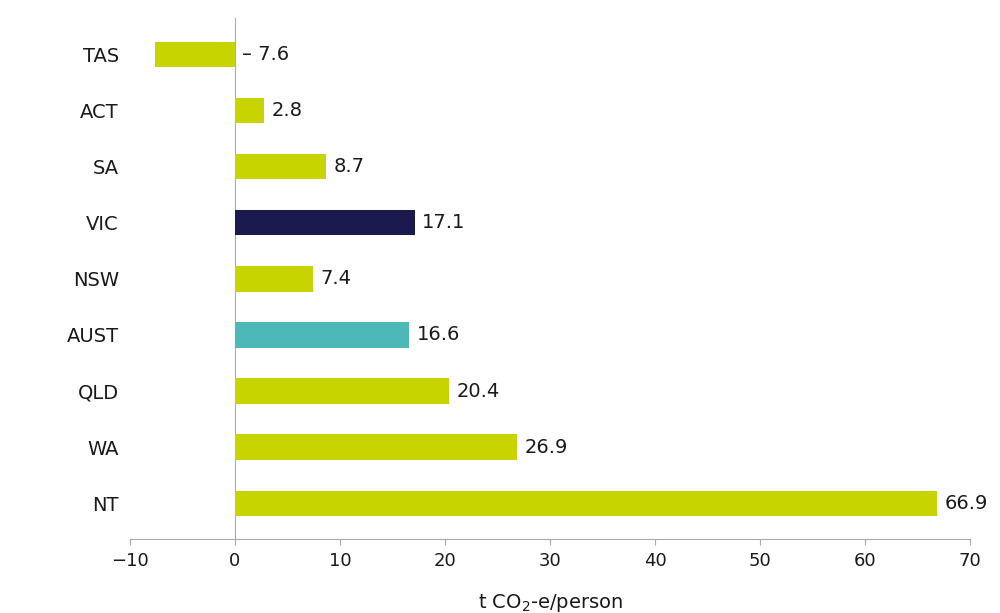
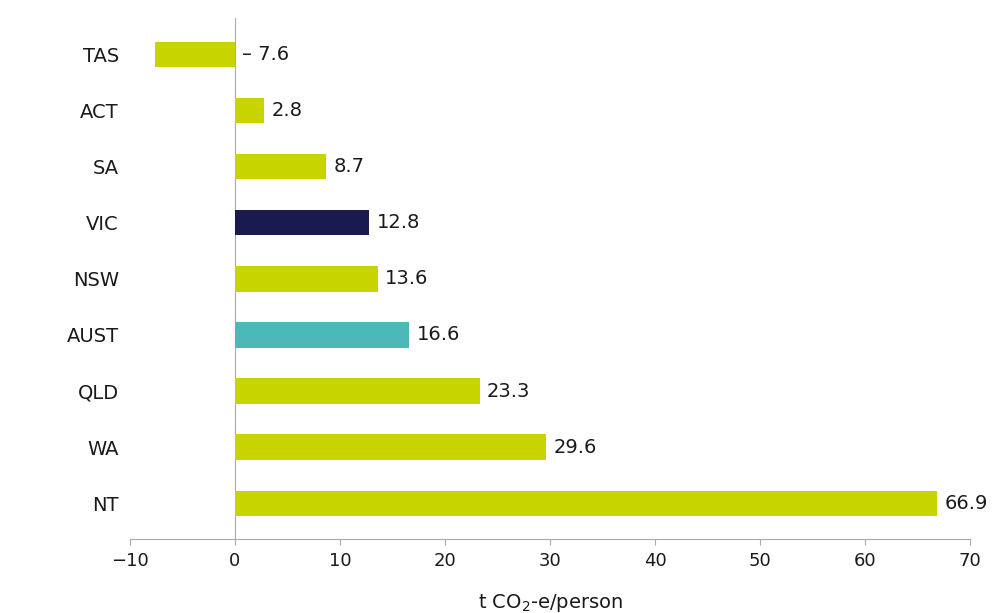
VIC: 17.1 -> 12.8
NSW: 7.4 -> 13.6
QLD: 20.4 -> 23.3
WA: 26.9 -> 29.6
